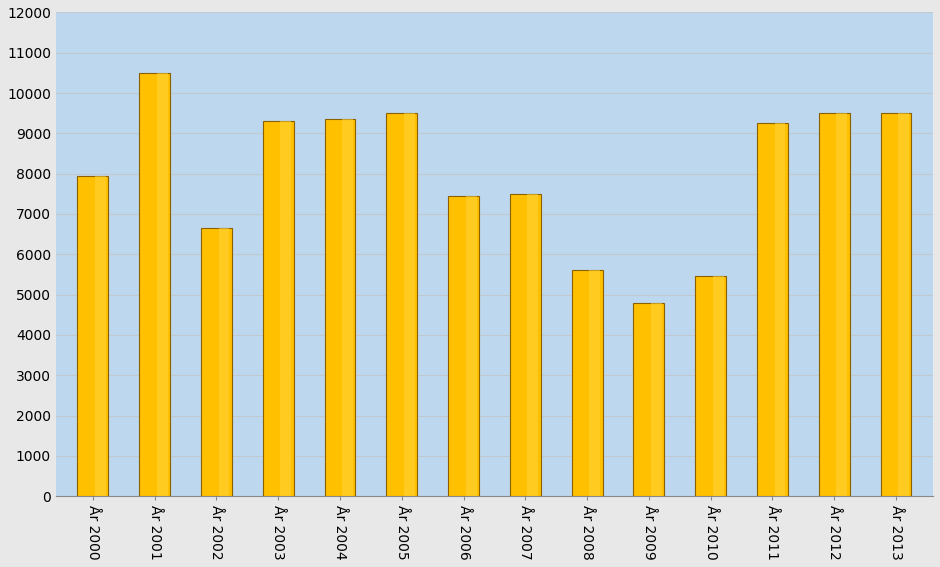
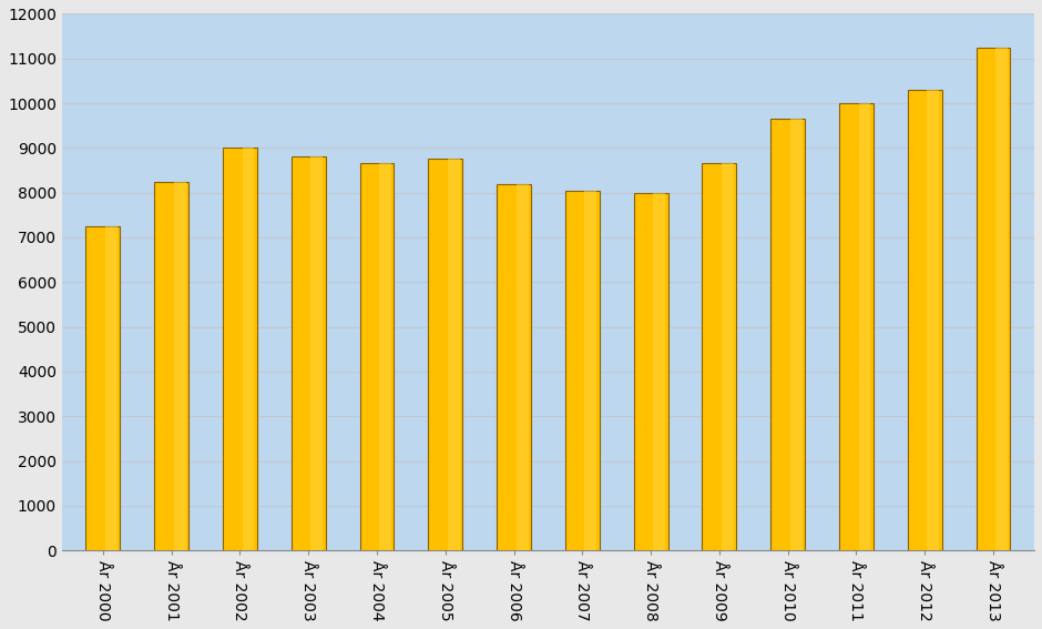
År 2000: 7950 -> 7250
År 2001: 10500 -> 8250
År 2002: 6650 -> 9000
År 2003: 9300 -> 8800
År 2004: 9350 -> 8650
År 2005: 9500 -> 8750
År 2006: 7450 -> 8200
År 2007: 7500 -> 8050
År 2008: 5600 -> 8000
År 2009: 4800 -> 8650
År 2010: 5450 -> 9650
År 2011: 9250 -> 10000
År 2012: 9500 -> 10300
År 2013: 9500 -> 11250
